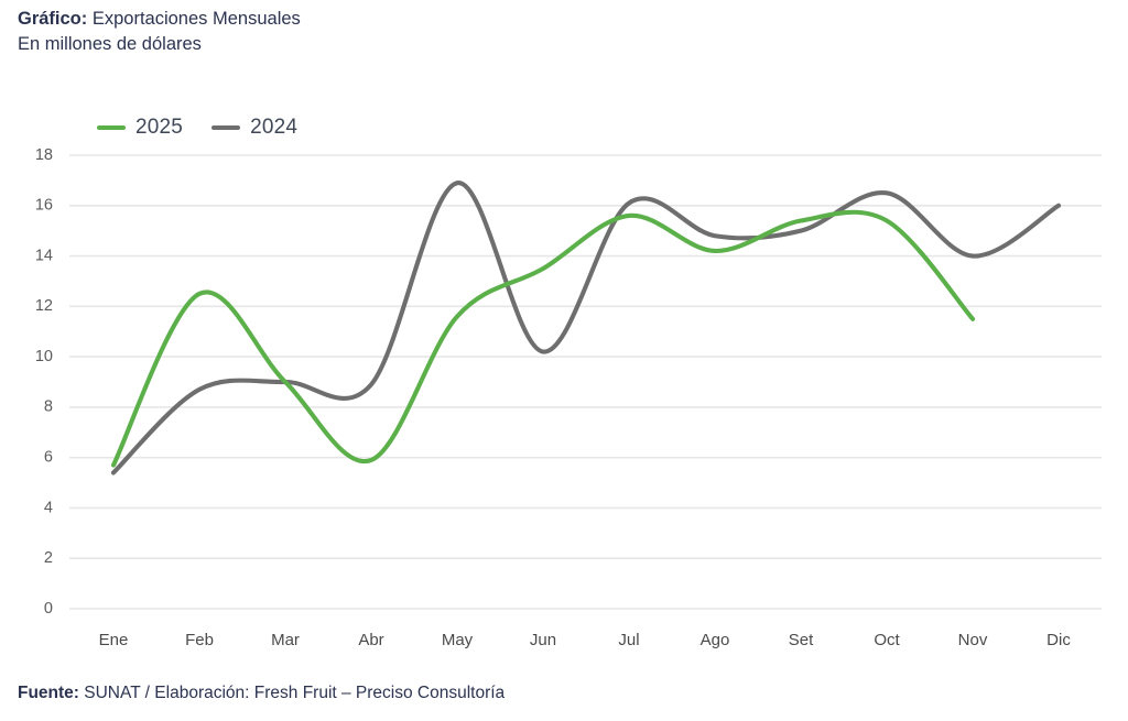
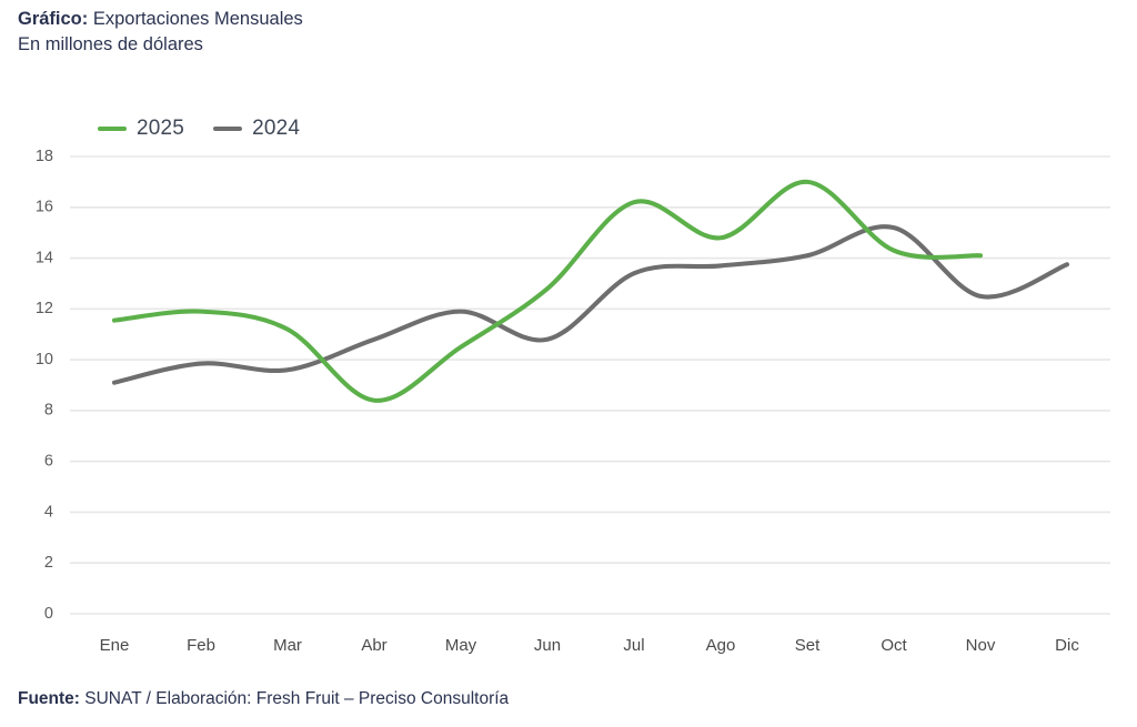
2025/Ene: 5.7 -> 11.6
2024/Ene: 5.4 -> 9.1
2025/Feb: 12.5 -> 11.9
2024/Feb: 8.7 -> 9.8
2025/Mar: 9.0 -> 11.2
2024/Mar: 9.0 -> 9.6
2025/Abr: 5.9 -> 8.4
2024/Abr: 8.9 -> 10.8
2025/May: 11.6 -> 10.5
2024/May: 16.9 -> 11.9
2025/Jun: 13.5 -> 12.8
2024/Jun: 10.2 -> 10.8
2025/Jul: 15.6 -> 16.2
2024/Jul: 16.1 -> 13.4
2025/Ago: 14.2 -> 14.8
2024/Ago: 14.8 -> 13.7
2025/Set: 15.4 -> 17.0
2024/Set: 15.0 -> 14.1
2025/Oct: 15.4 -> 14.3
2024/Oct: 16.5 -> 15.2
2025/Nov: 11.5 -> 14.1
2024/Nov: 14.0 -> 12.5
2024/Dic: 16.0 -> 13.8
